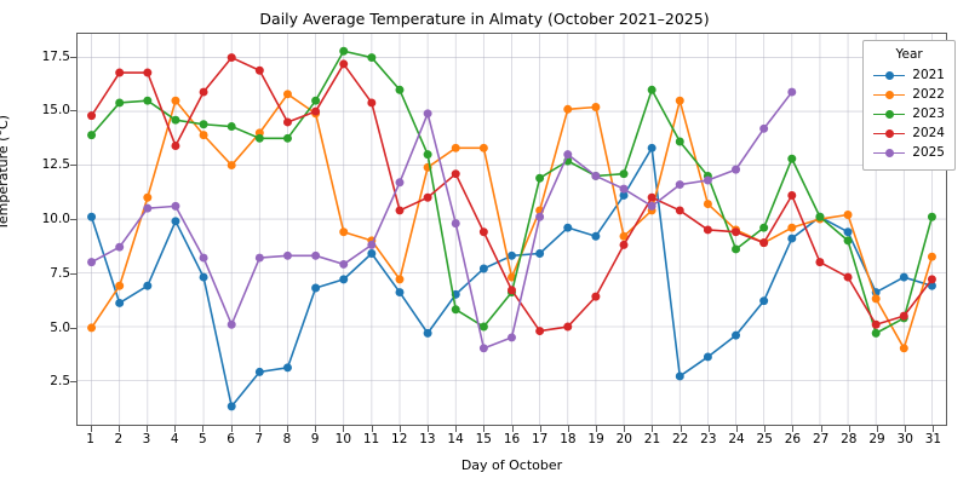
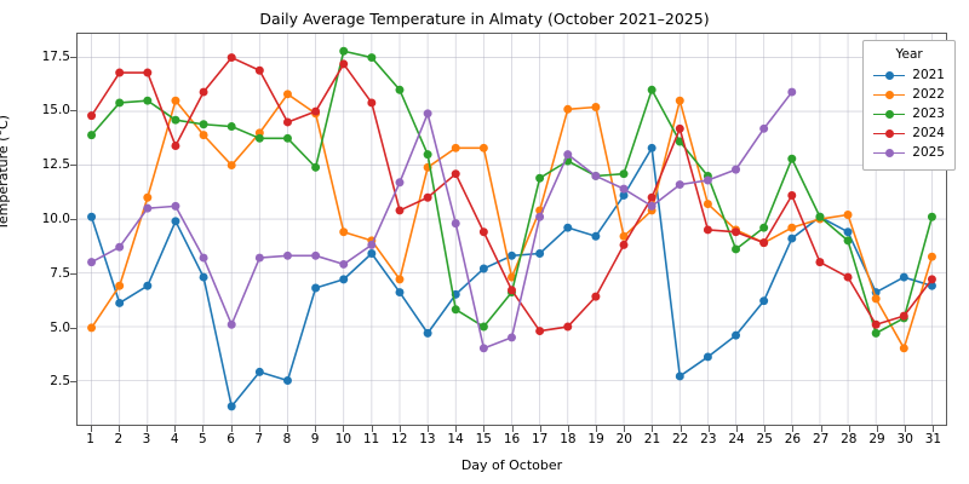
2021/8: 3.1 -> 2.5
2023/9: 15.5 -> 12.4
2024/22: 10.4 -> 14.2
